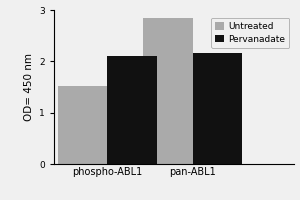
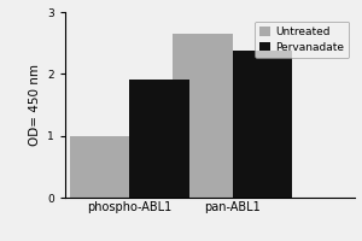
Untreated/phospho-ABL1: 1.52 -> 1.00
Pervanadate/phospho-ABL1: 2.10 -> 1.90
Untreated/pan-ABL1: 2.84 -> 2.65
Pervanadate/pan-ABL1: 2.16 -> 2.37
